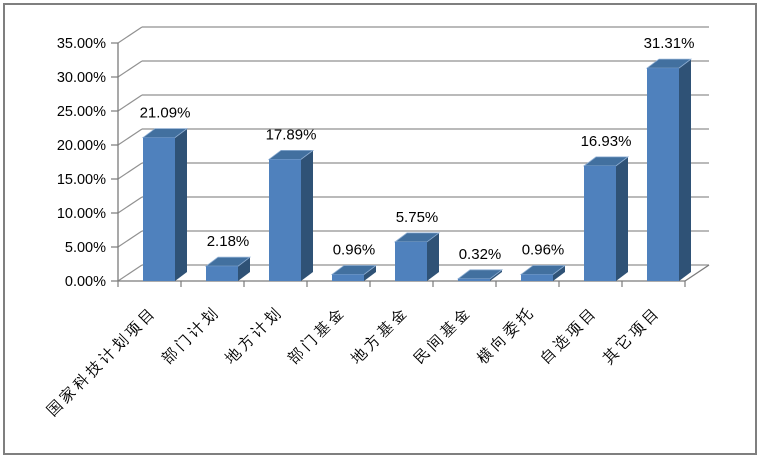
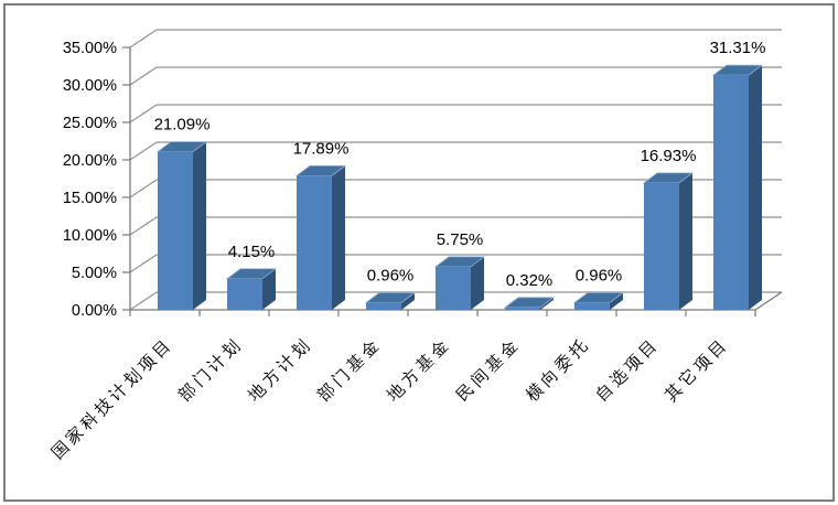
部门计划: 2.18% -> 4.15%
